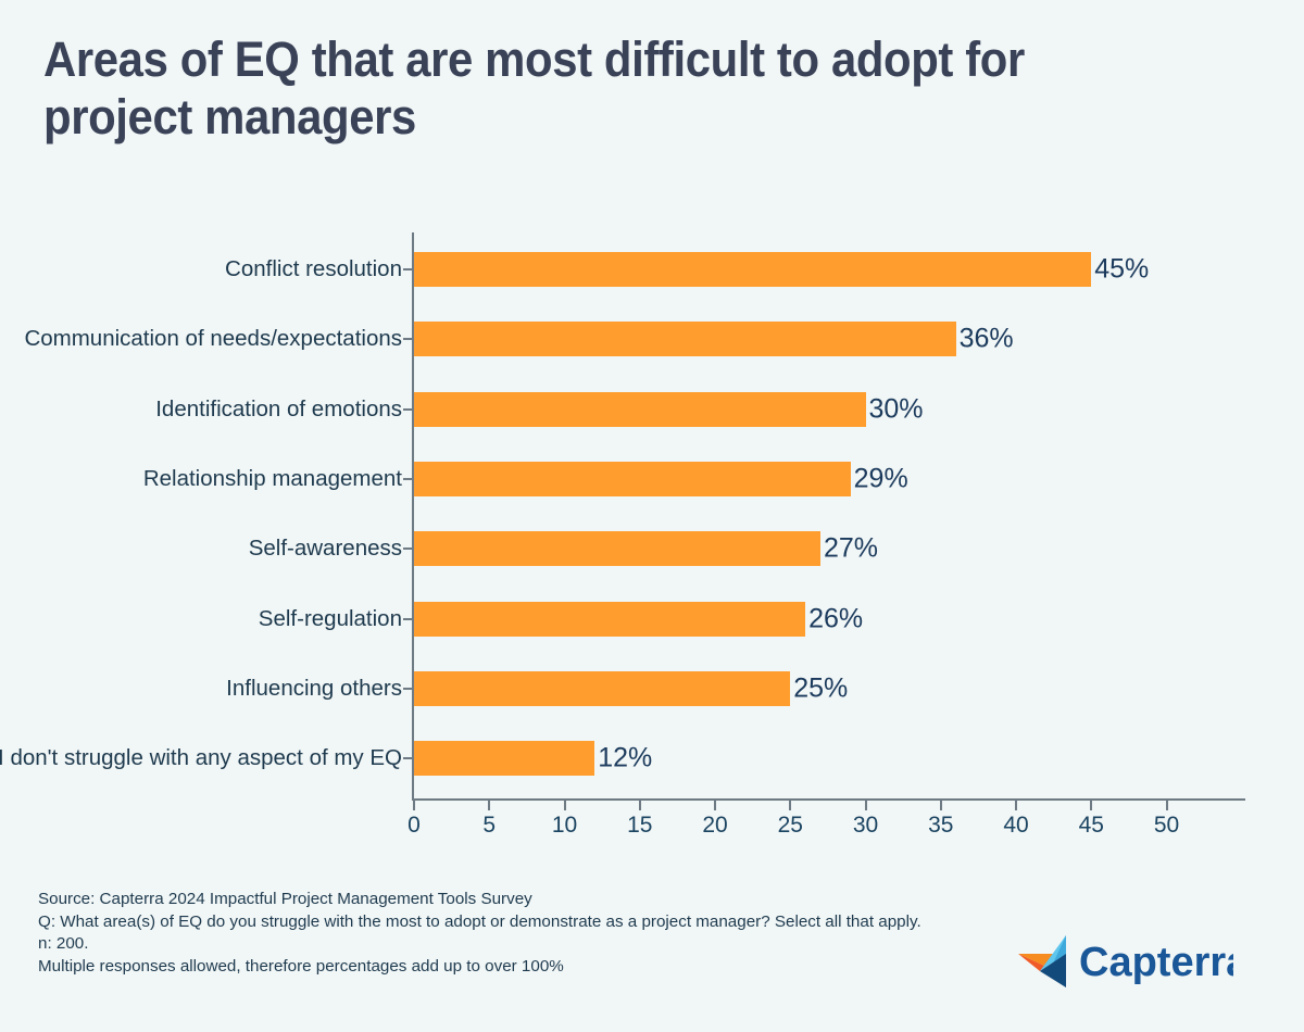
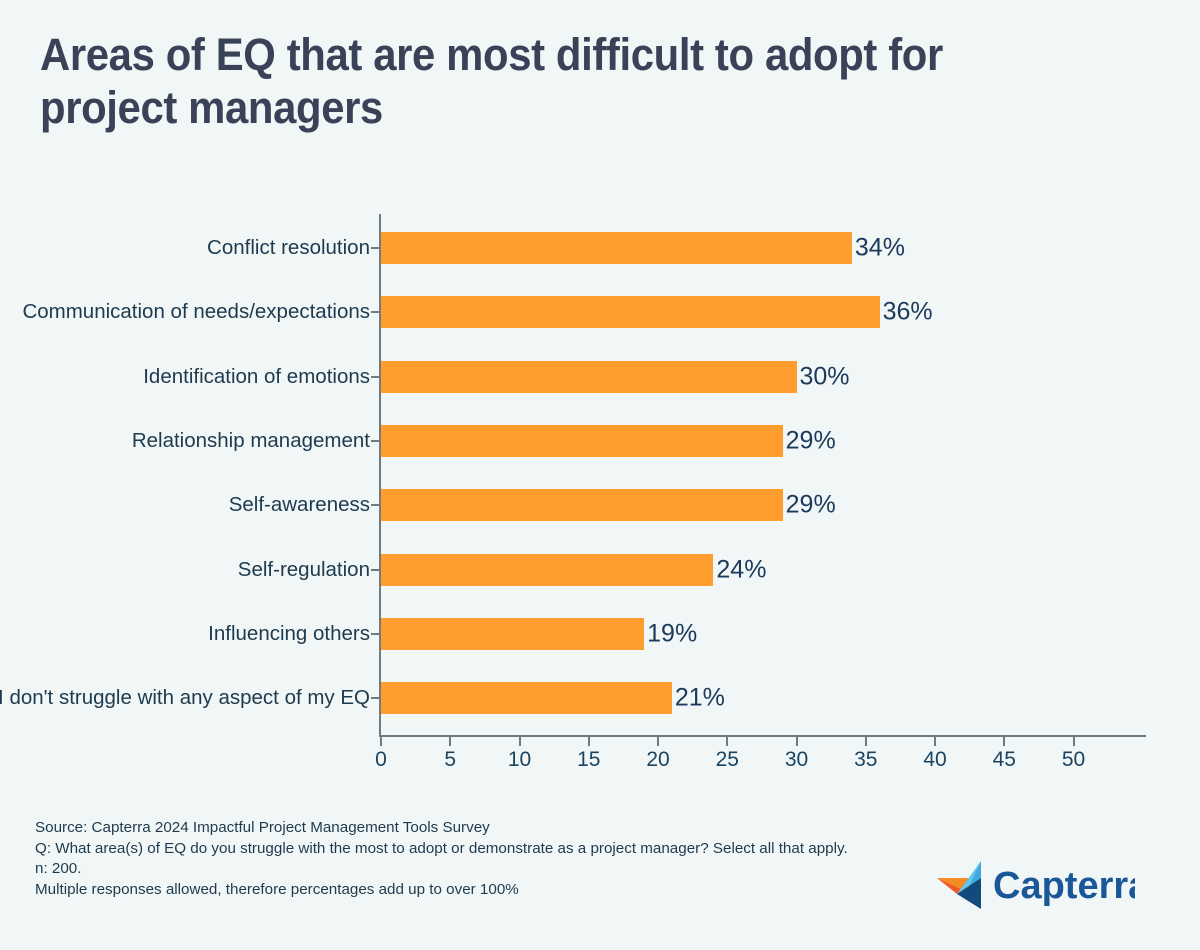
Conflict resolution: 45% -> 34%
Self-awareness: 27% -> 29%
Self-regulation: 26% -> 24%
Influencing others: 25% -> 19%
I don't struggle with any aspect of my EQ: 12% -> 21%
